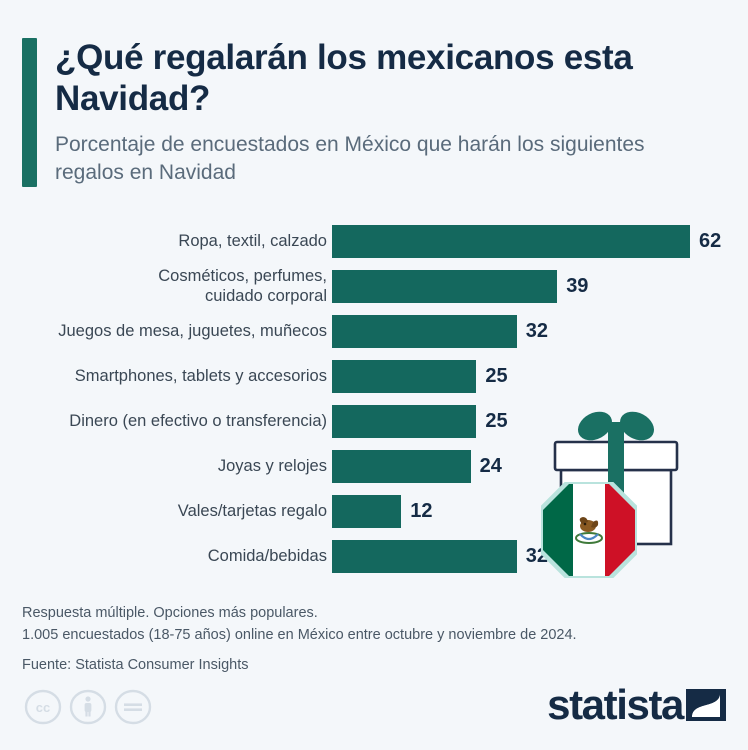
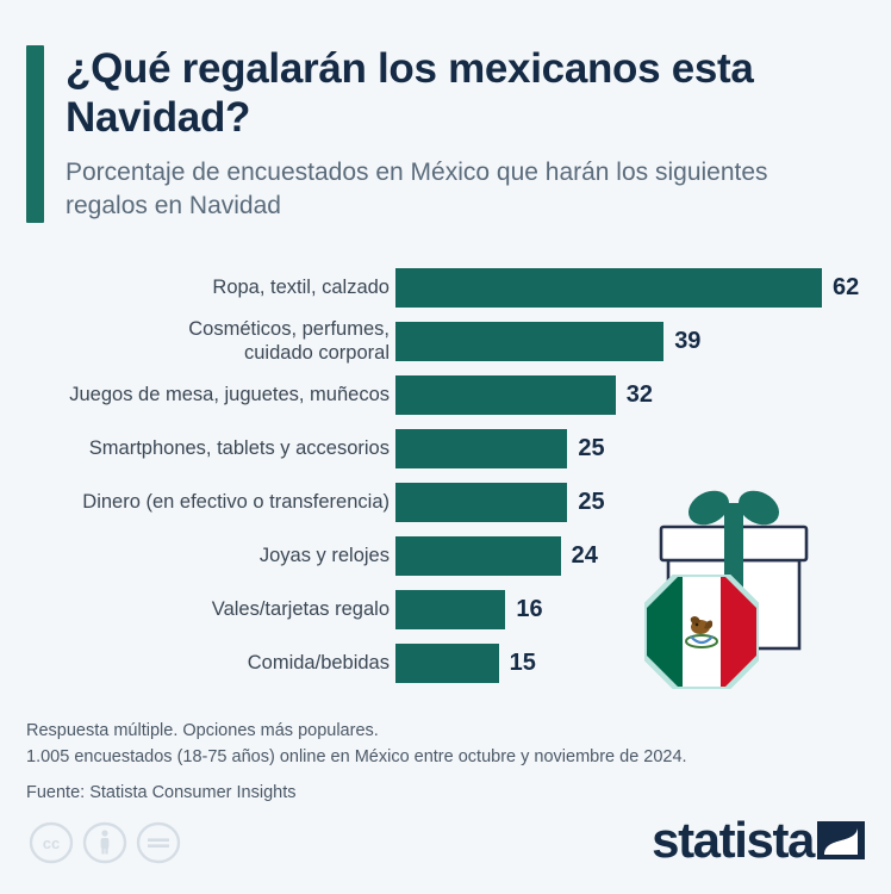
Vales/tarjetas regalo: 12 -> 16
Comida/bebidas: 32 -> 15
